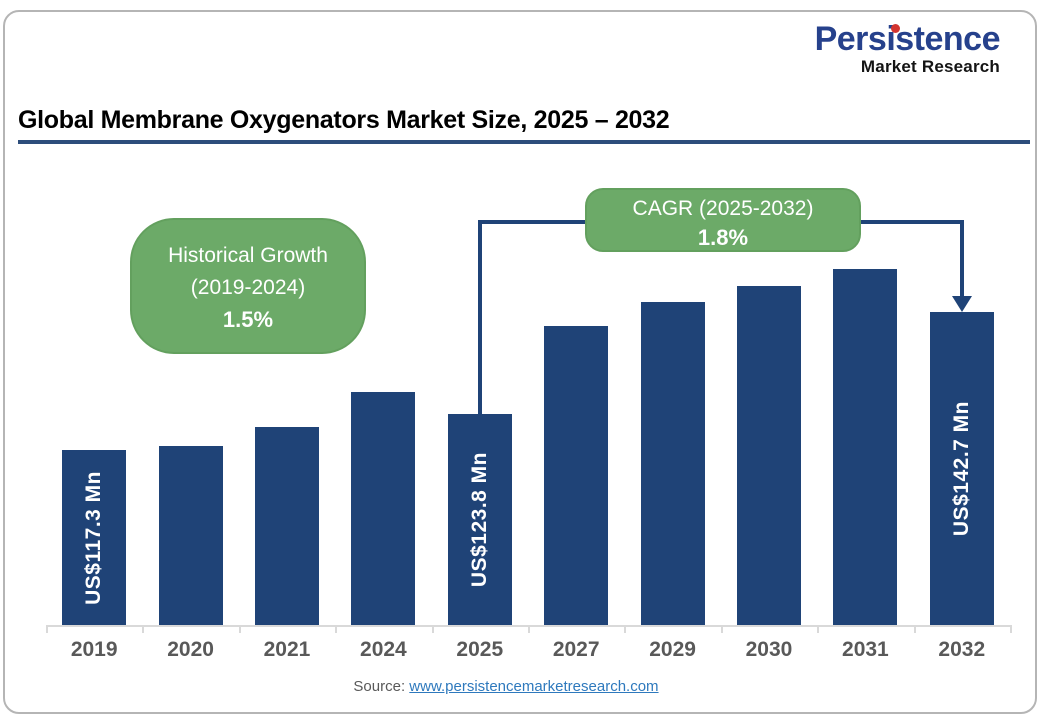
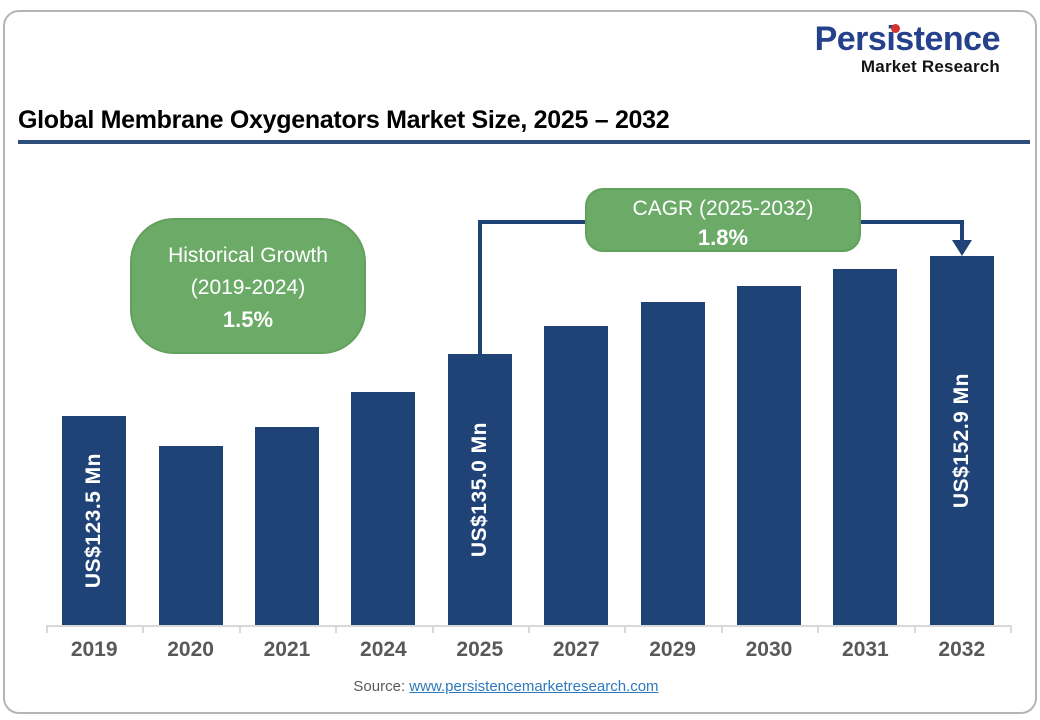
2019: 117.3 -> 123.5
2025: 123.8 -> 135.0
2032: 142.7 -> 152.9
